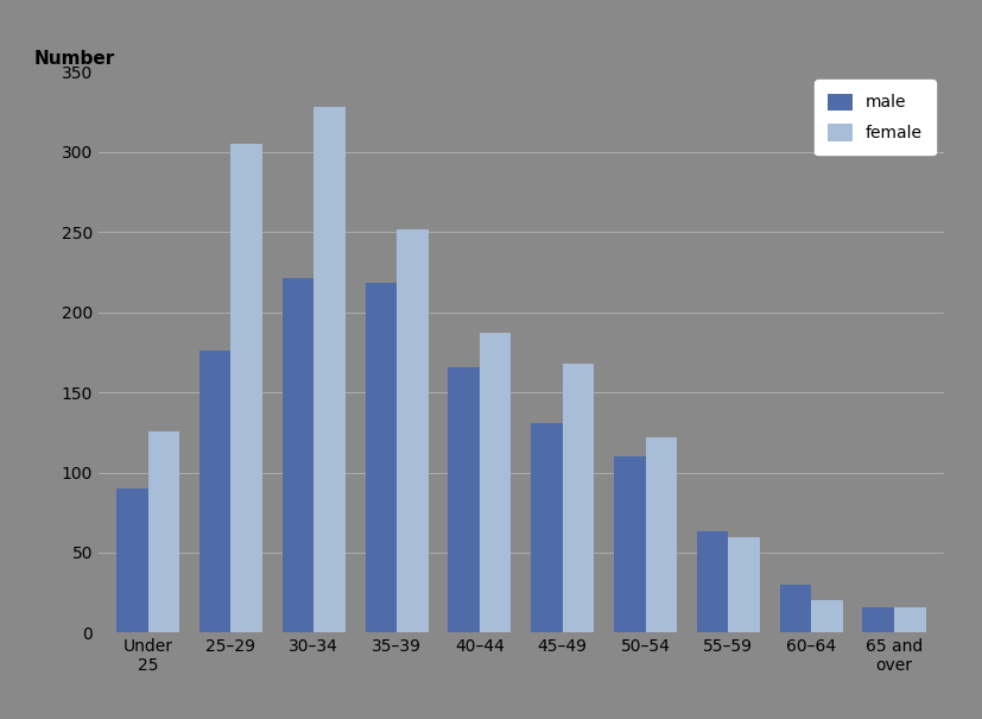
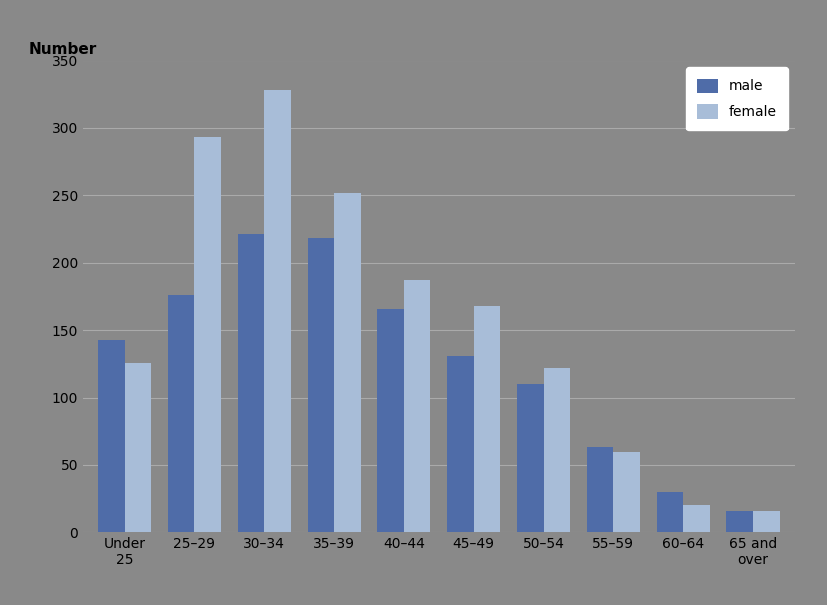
male/Under 25: 90 -> 143
female/25–29: 305 -> 293
